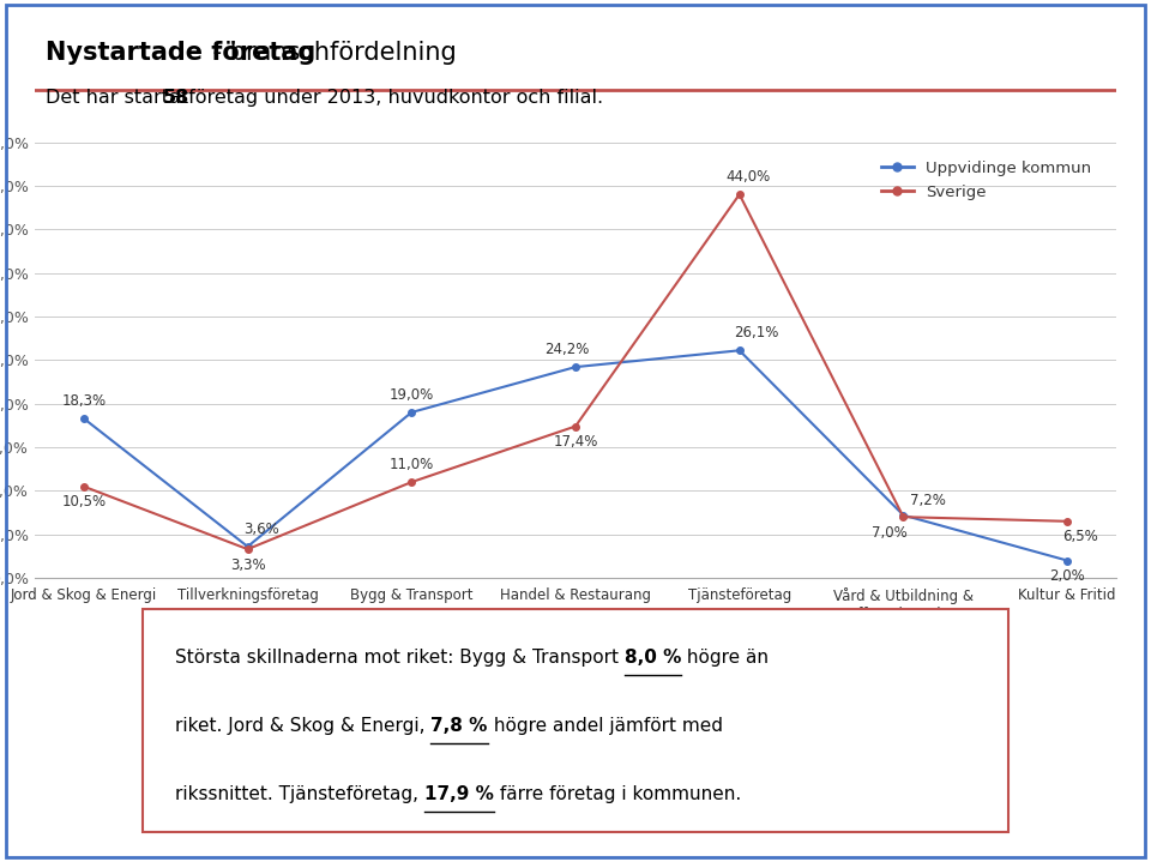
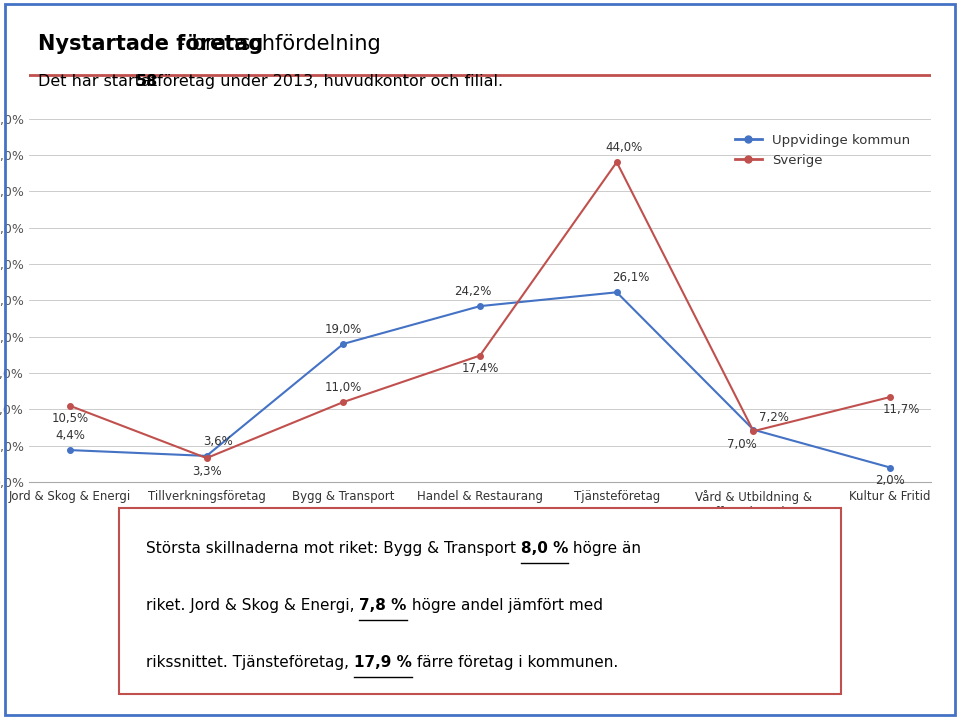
Uppvidinge kommun/Jord & Skog & Energi: 18,3% -> 4,4%
Sverige/Kultur & Fritid: 6,5% -> 11,7%
